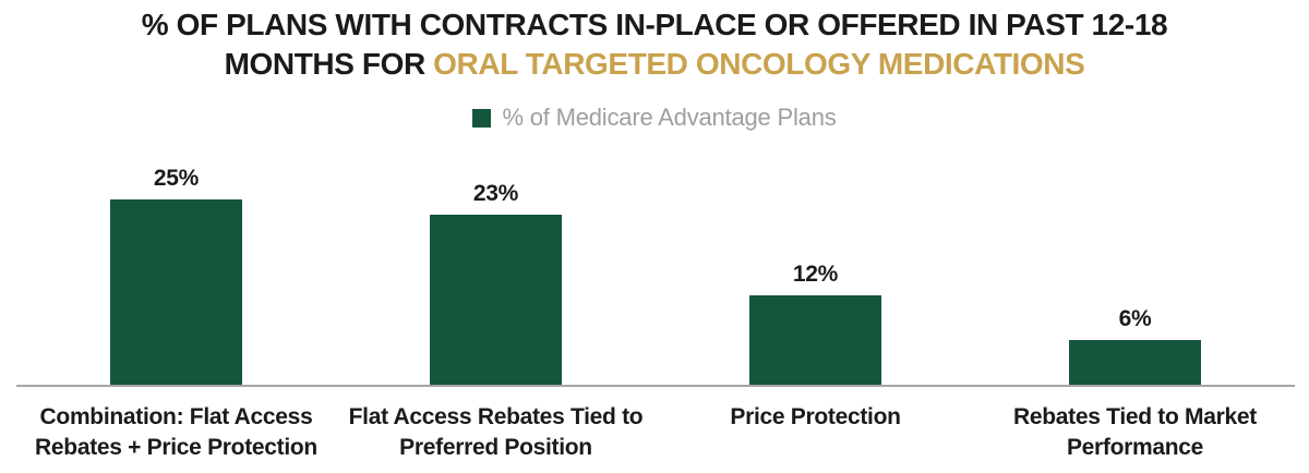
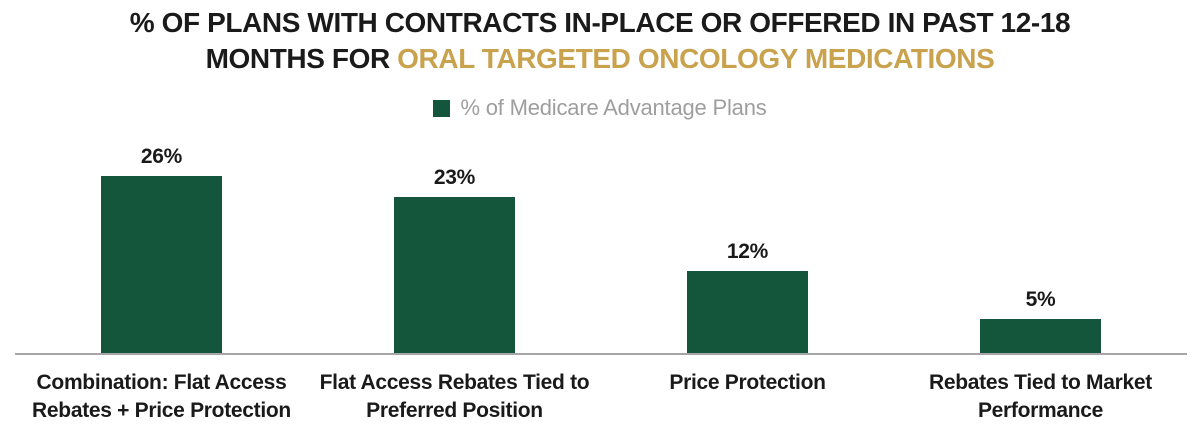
Combination: Flat Access Rebates + Price Protection: 25% -> 26%
Rebates Tied to Market Performance: 6% -> 5%
